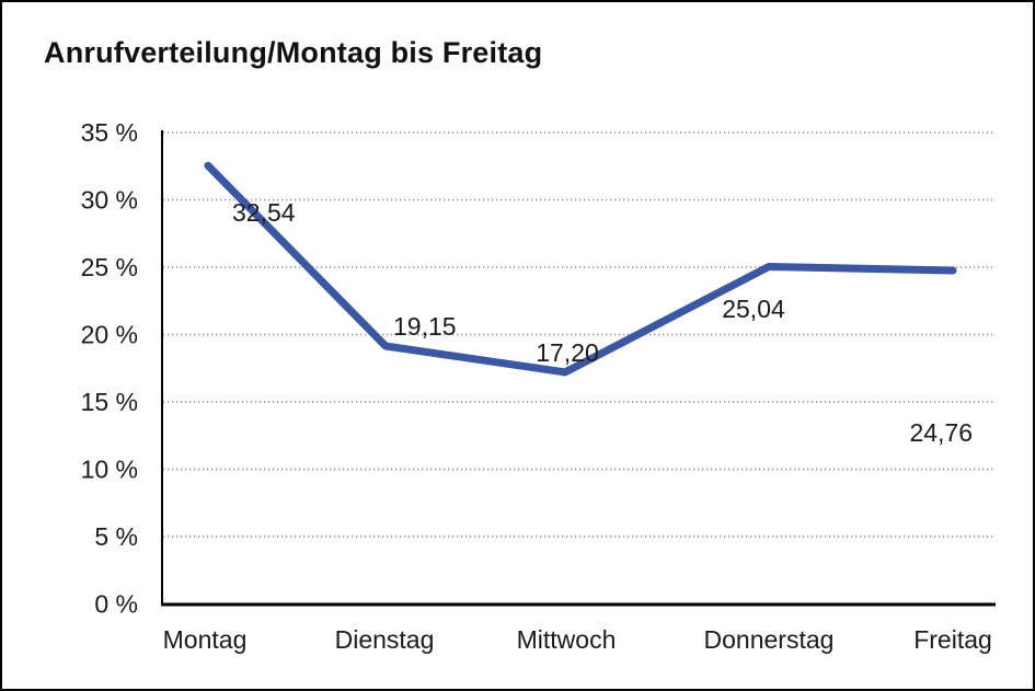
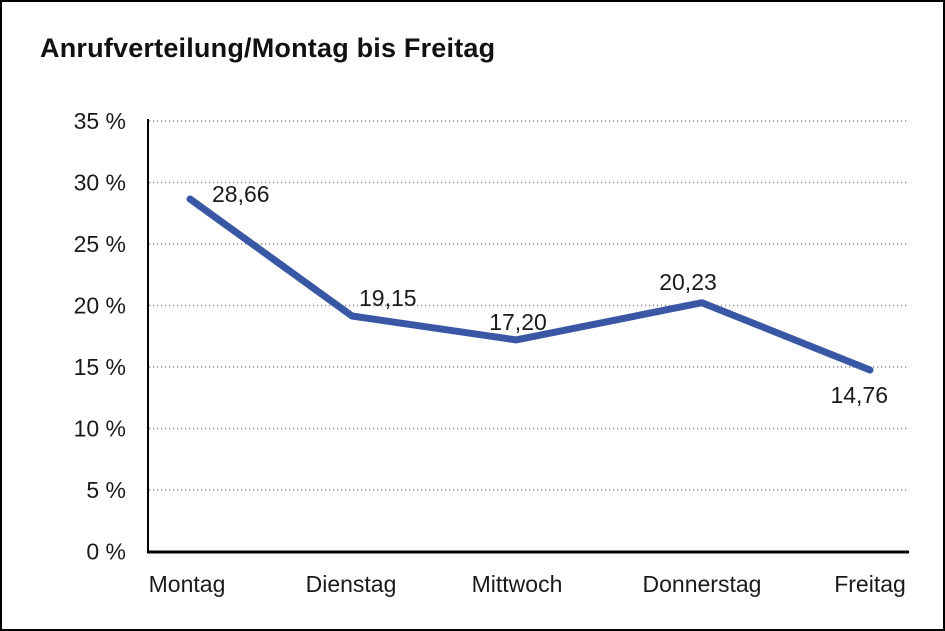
Montag: 32,54 -> 28,66
Donnerstag: 25,04 -> 20,23
Freitag: 24,76 -> 14,76
